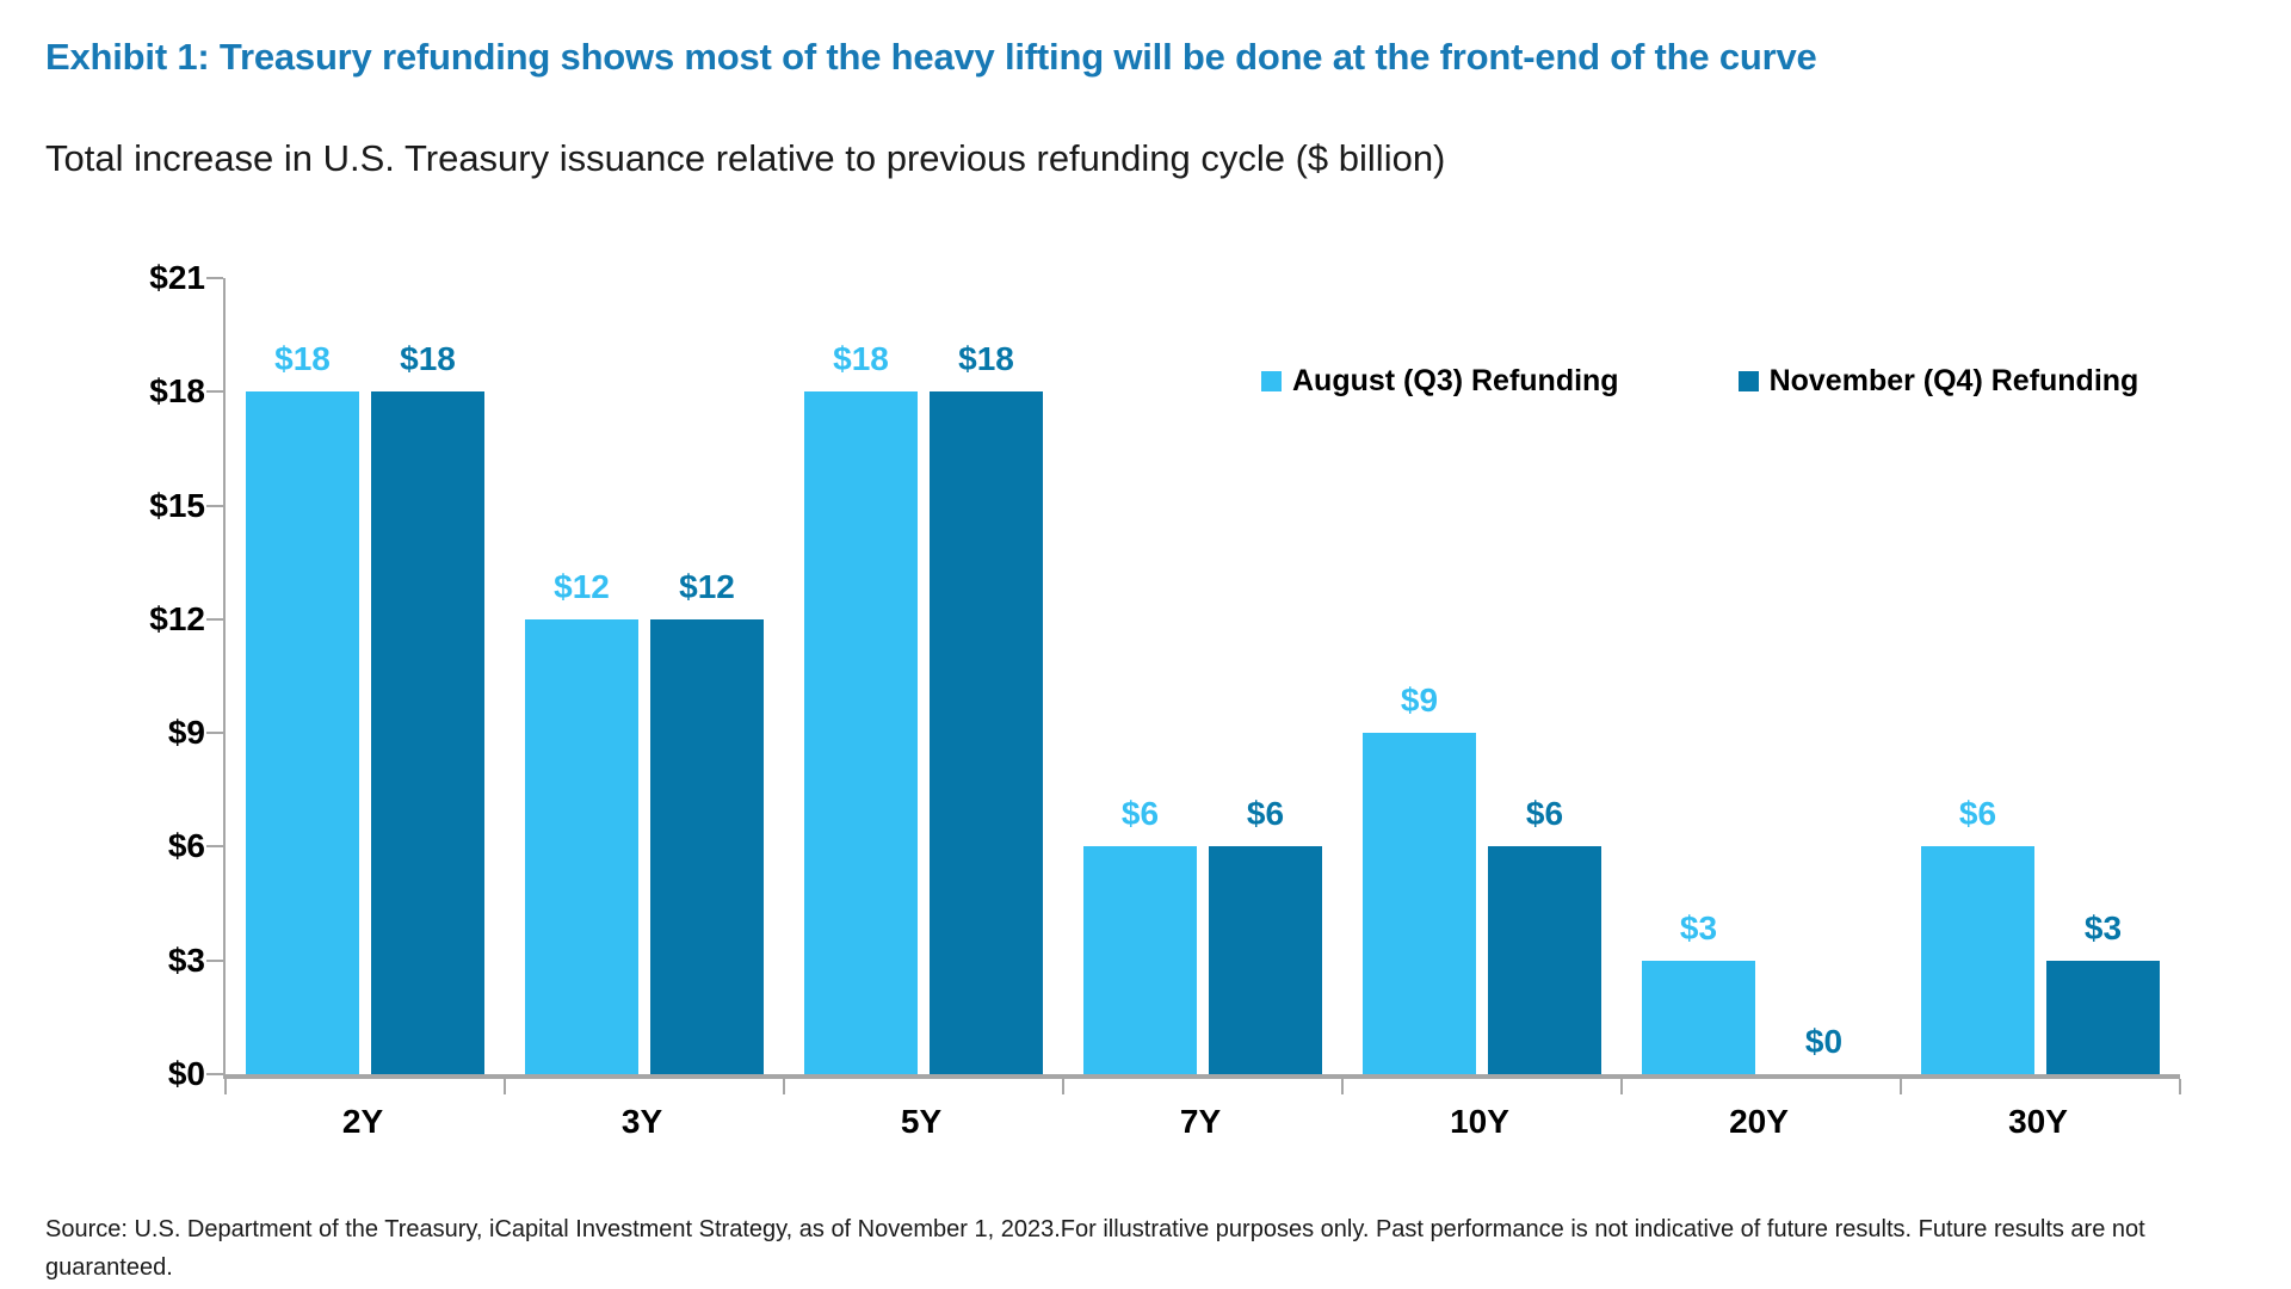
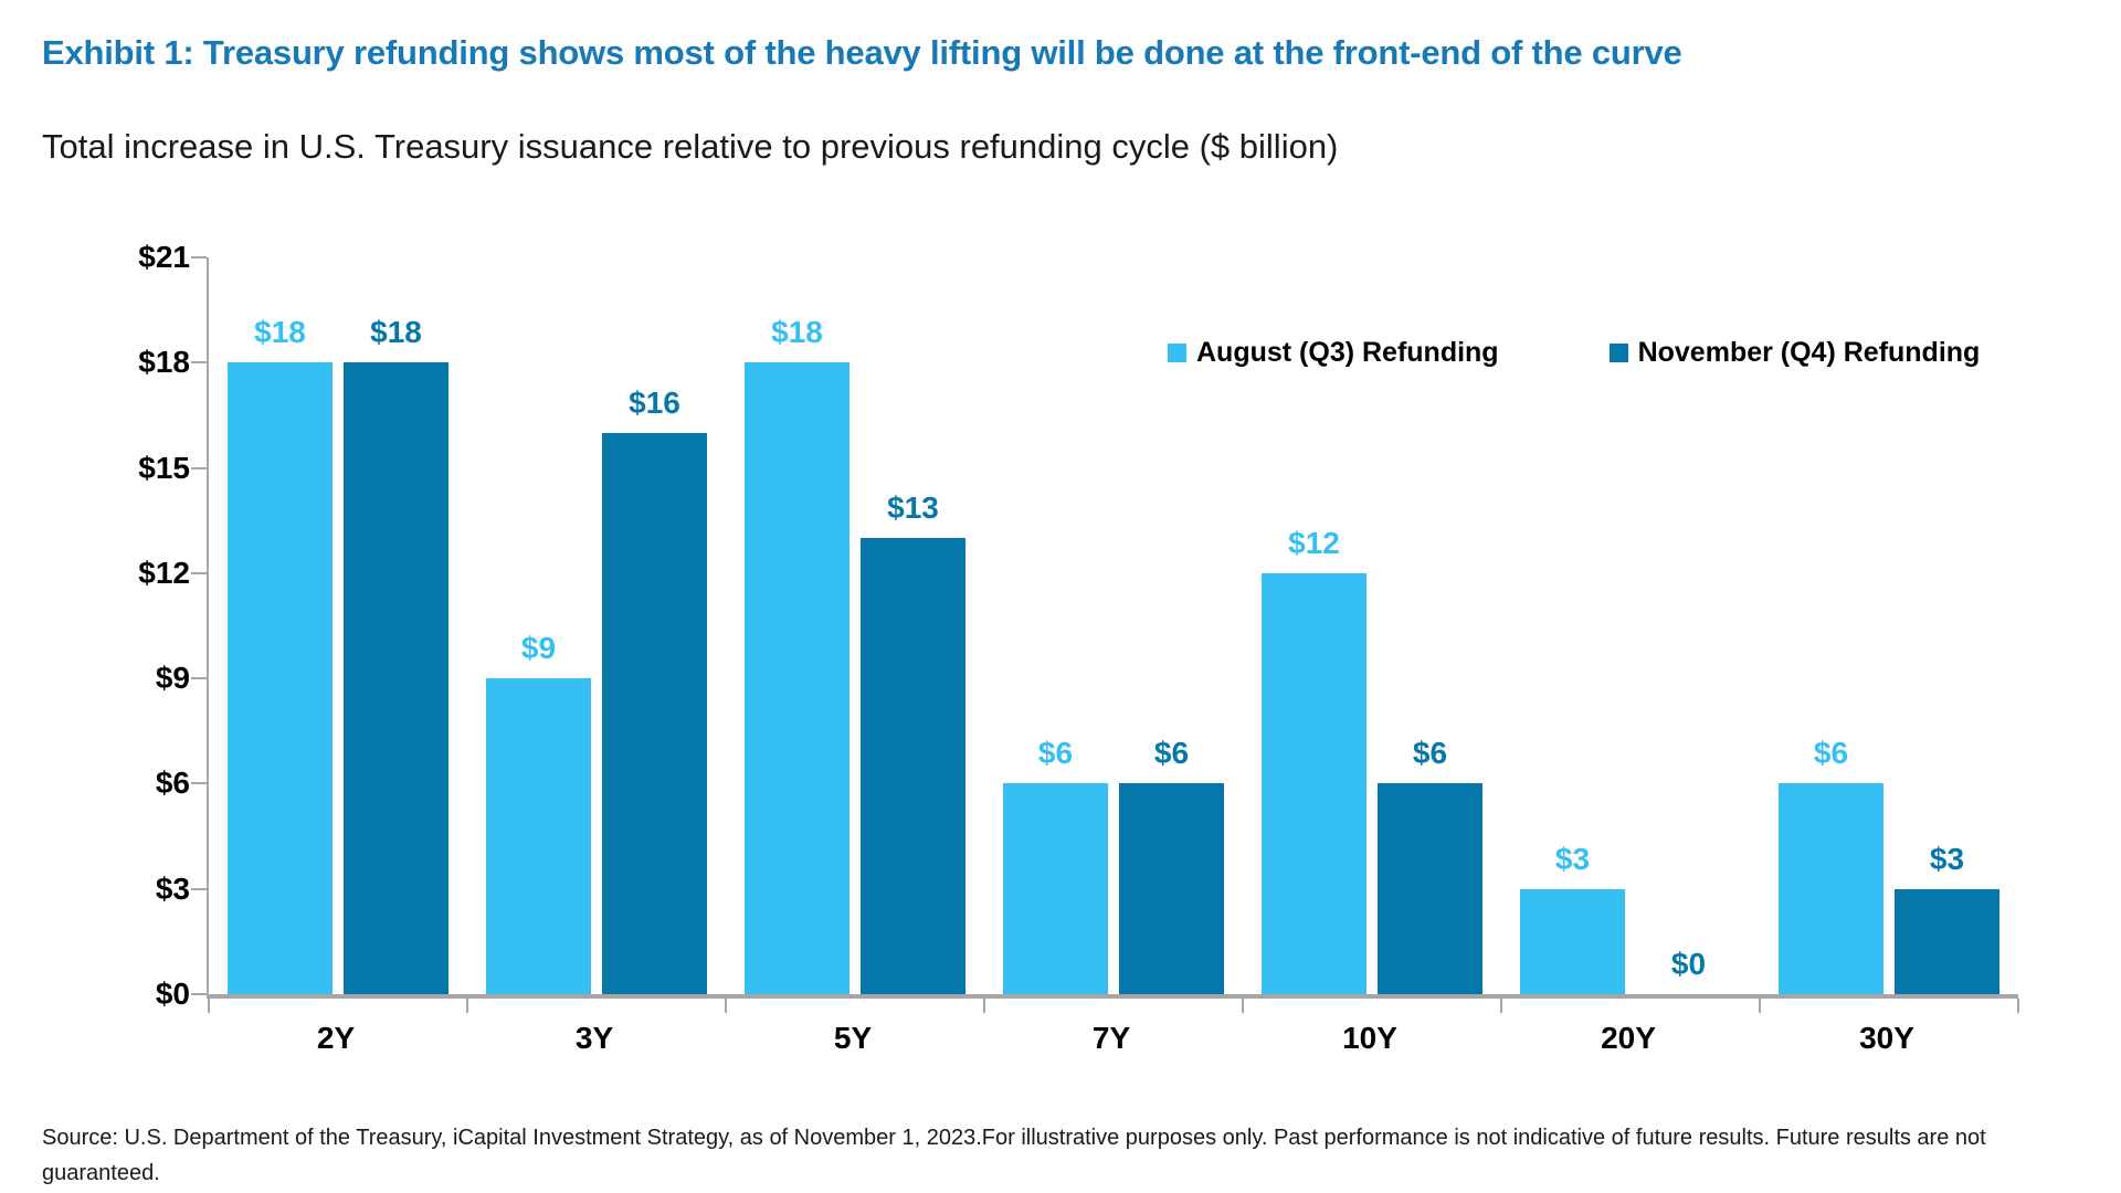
August (Q3) Refunding/3Y: $12 -> $9
November (Q4) Refunding/3Y: $12 -> $16
November (Q4) Refunding/5Y: $18 -> $13
August (Q3) Refunding/10Y: $9 -> $12
